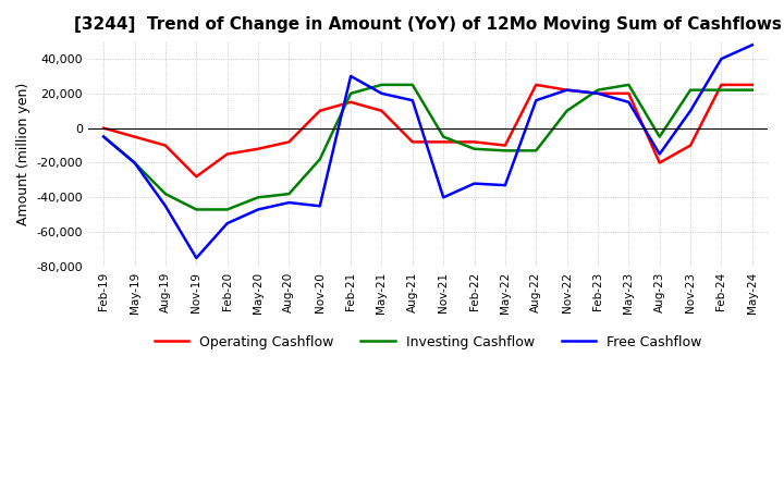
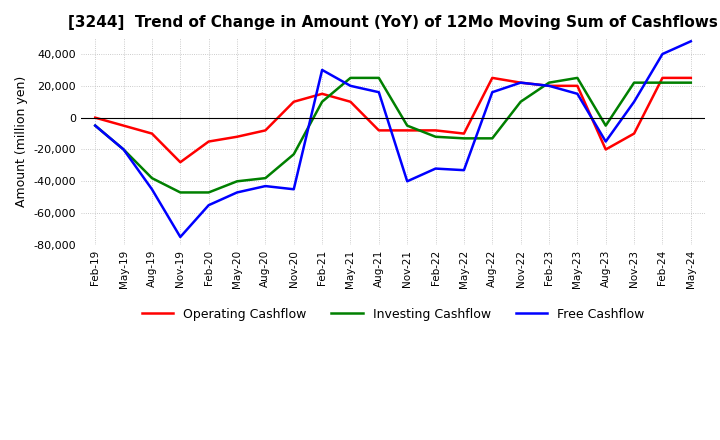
Investing Cashflow/Nov-20: -18,000 -> -23,000
Investing Cashflow/Feb-21: 20,000 -> 10,000
